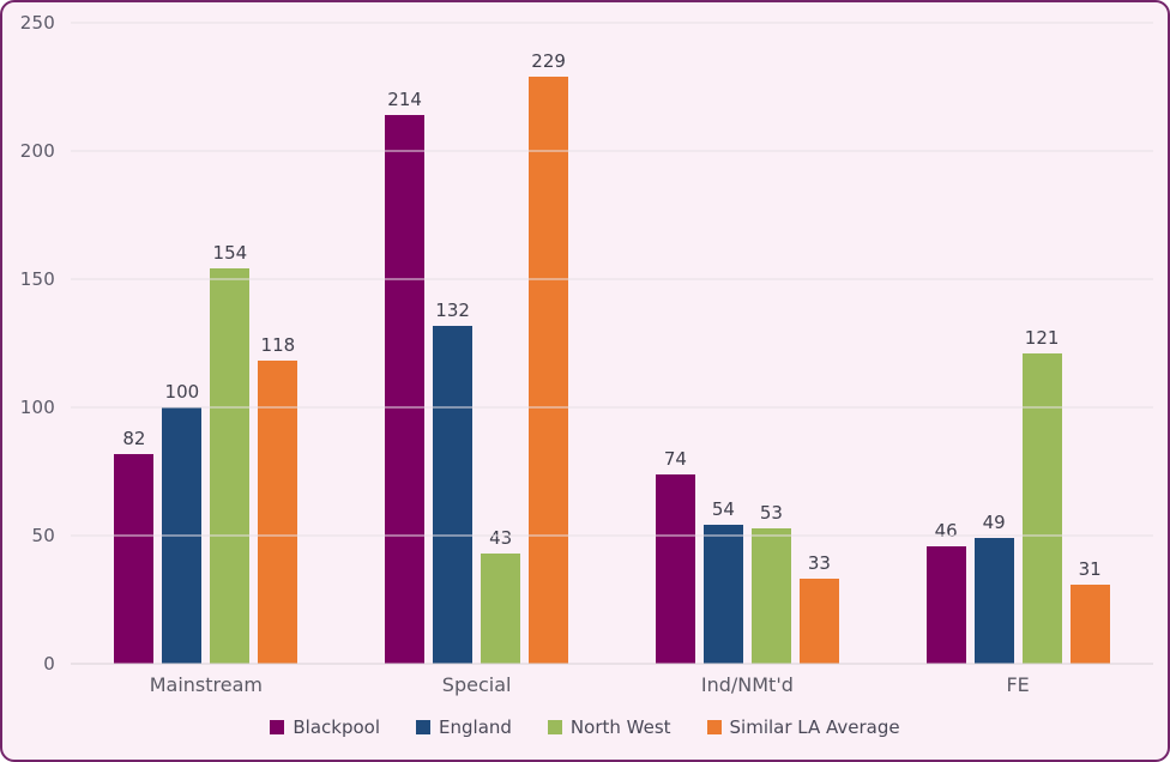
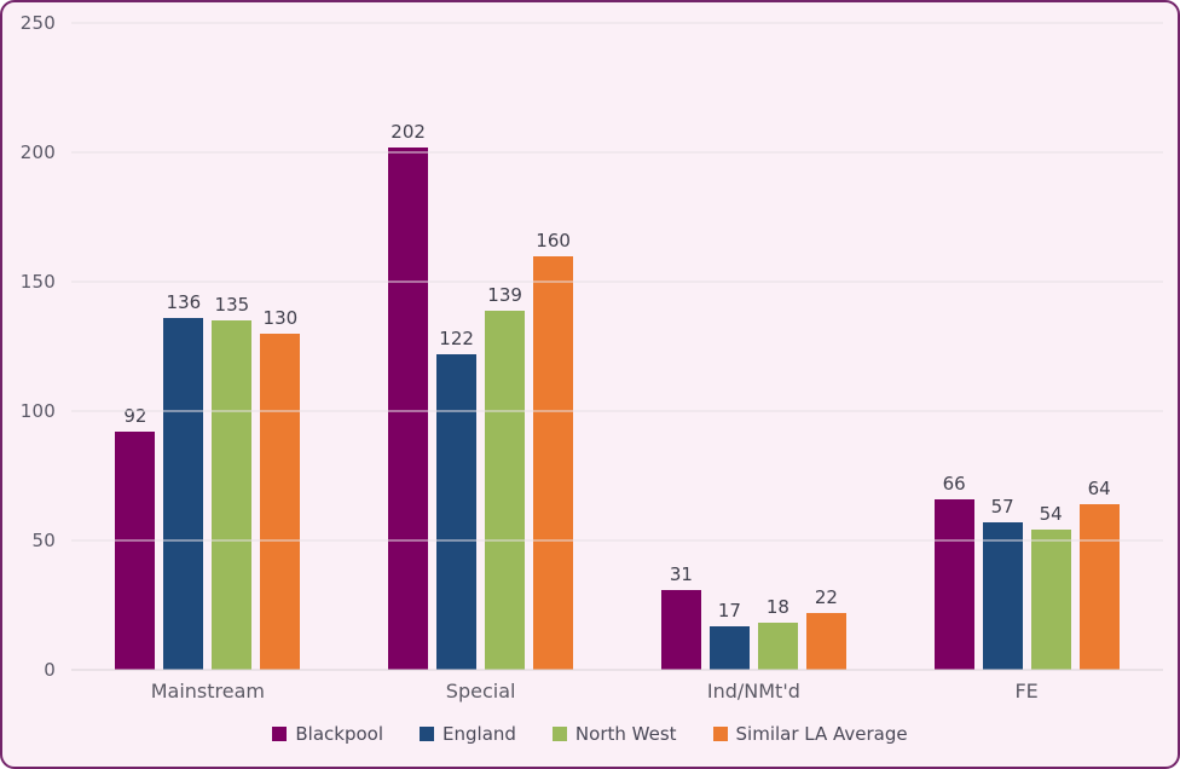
Blackpool/Mainstream: 82 -> 92
England/Mainstream: 100 -> 136
North West/Mainstream: 154 -> 135
Similar LA Average/Mainstream: 118 -> 130
Blackpool/Special: 214 -> 202
England/Special: 132 -> 122
North West/Special: 43 -> 139
Similar LA Average/Special: 229 -> 160
Blackpool/Ind/NMt'd: 74 -> 31
England/Ind/NMt'd: 54 -> 17
North West/Ind/NMt'd: 53 -> 18
Similar LA Average/Ind/NMt'd: 33 -> 22
Blackpool/FE: 46 -> 66
England/FE: 49 -> 57
North West/FE: 121 -> 54
Similar LA Average/FE: 31 -> 64
